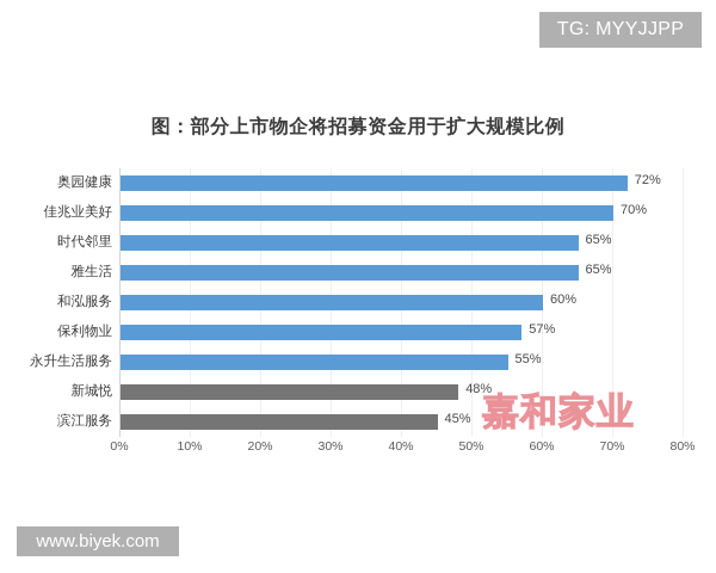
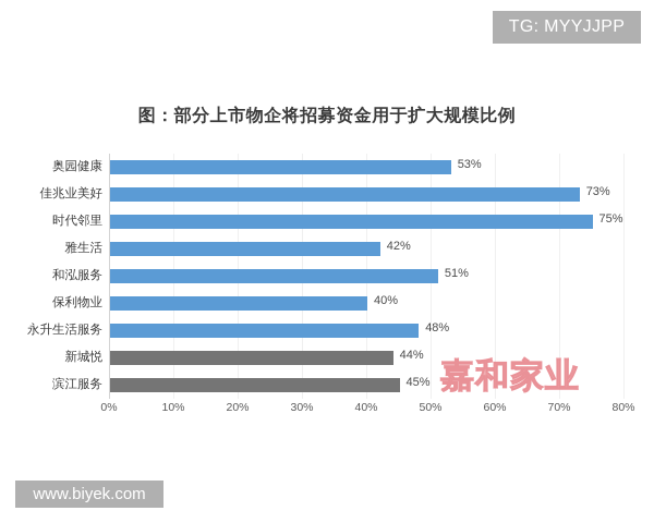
奥园健康: 72% -> 53%
佳兆业美好: 70% -> 73%
时代邻里: 65% -> 75%
雅生活: 65% -> 42%
和泓服务: 60% -> 51%
保利物业: 57% -> 40%
永升生活服务: 55% -> 48%
新城悦: 48% -> 44%
